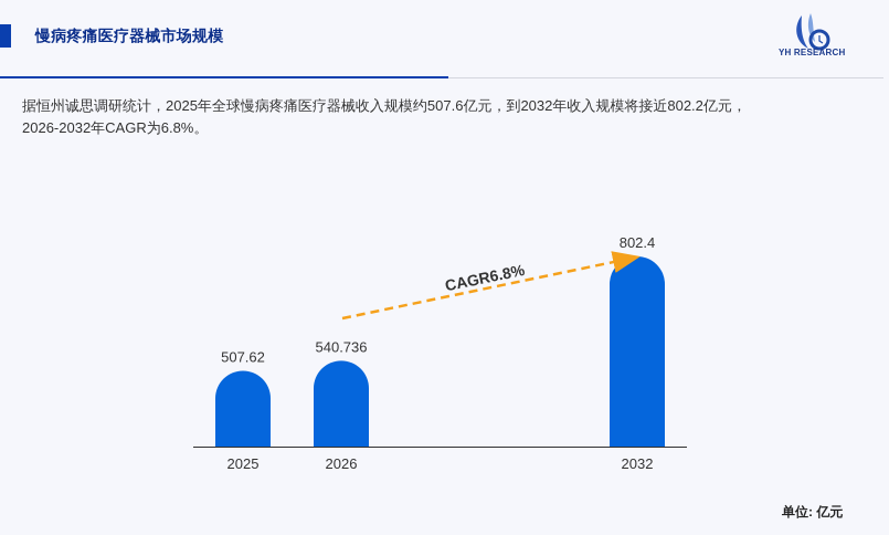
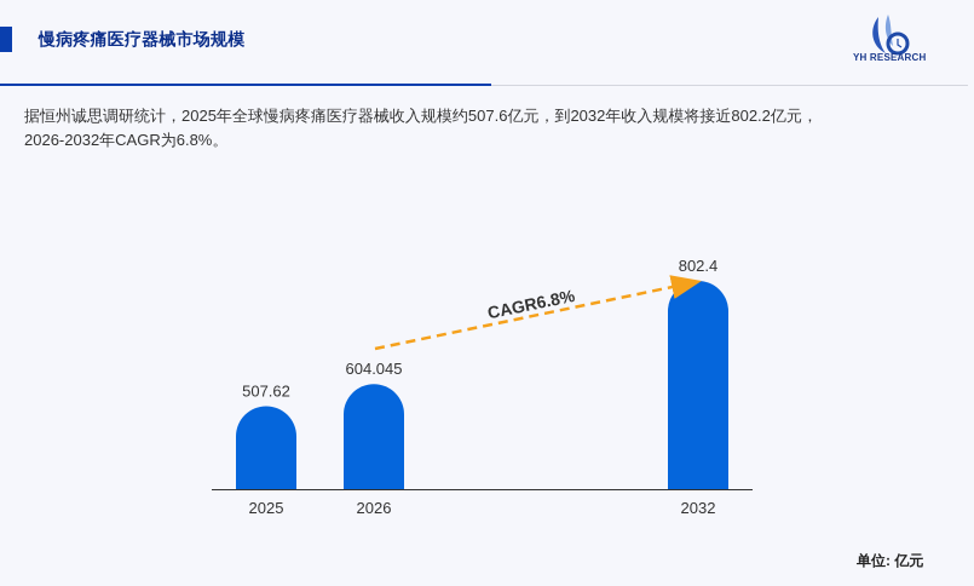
2026: 540.736 -> 604.045
